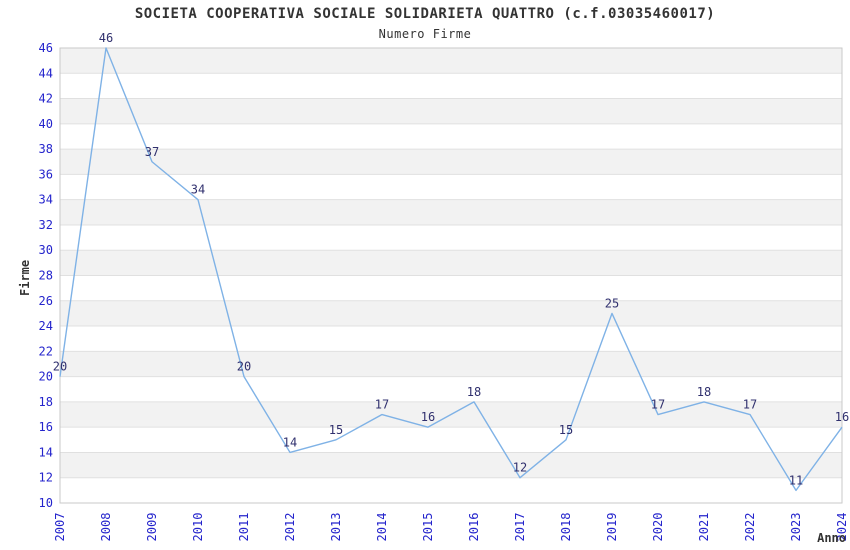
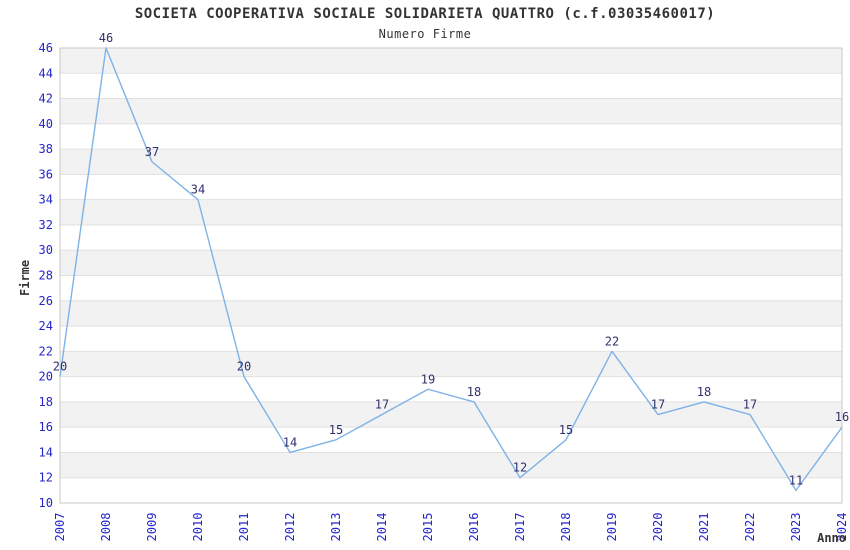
2015: 16 -> 19
2019: 25 -> 22
